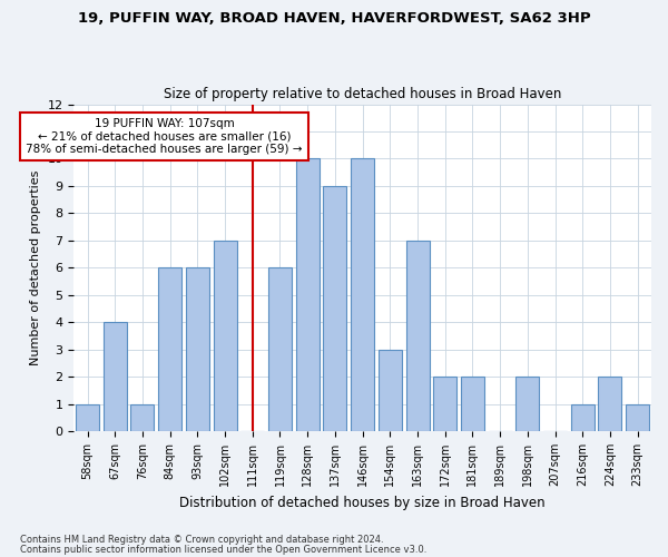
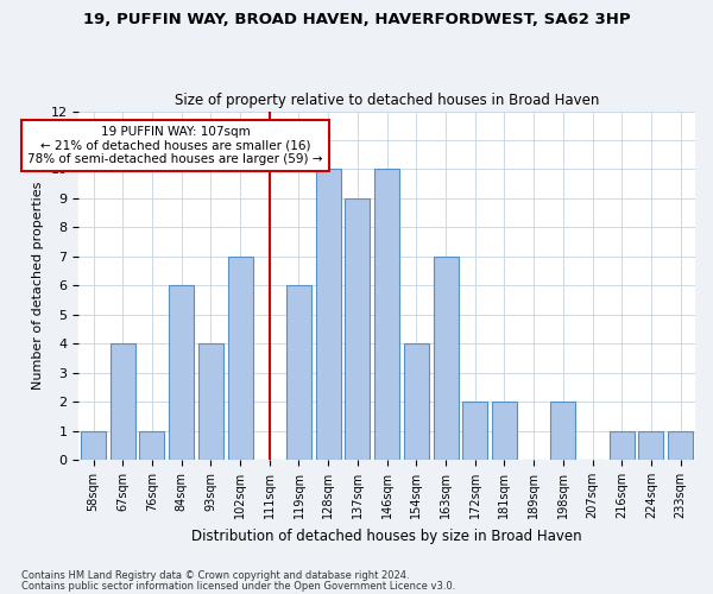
93sqm: 6 -> 4
154sqm: 3 -> 4
224sqm: 2 -> 1
